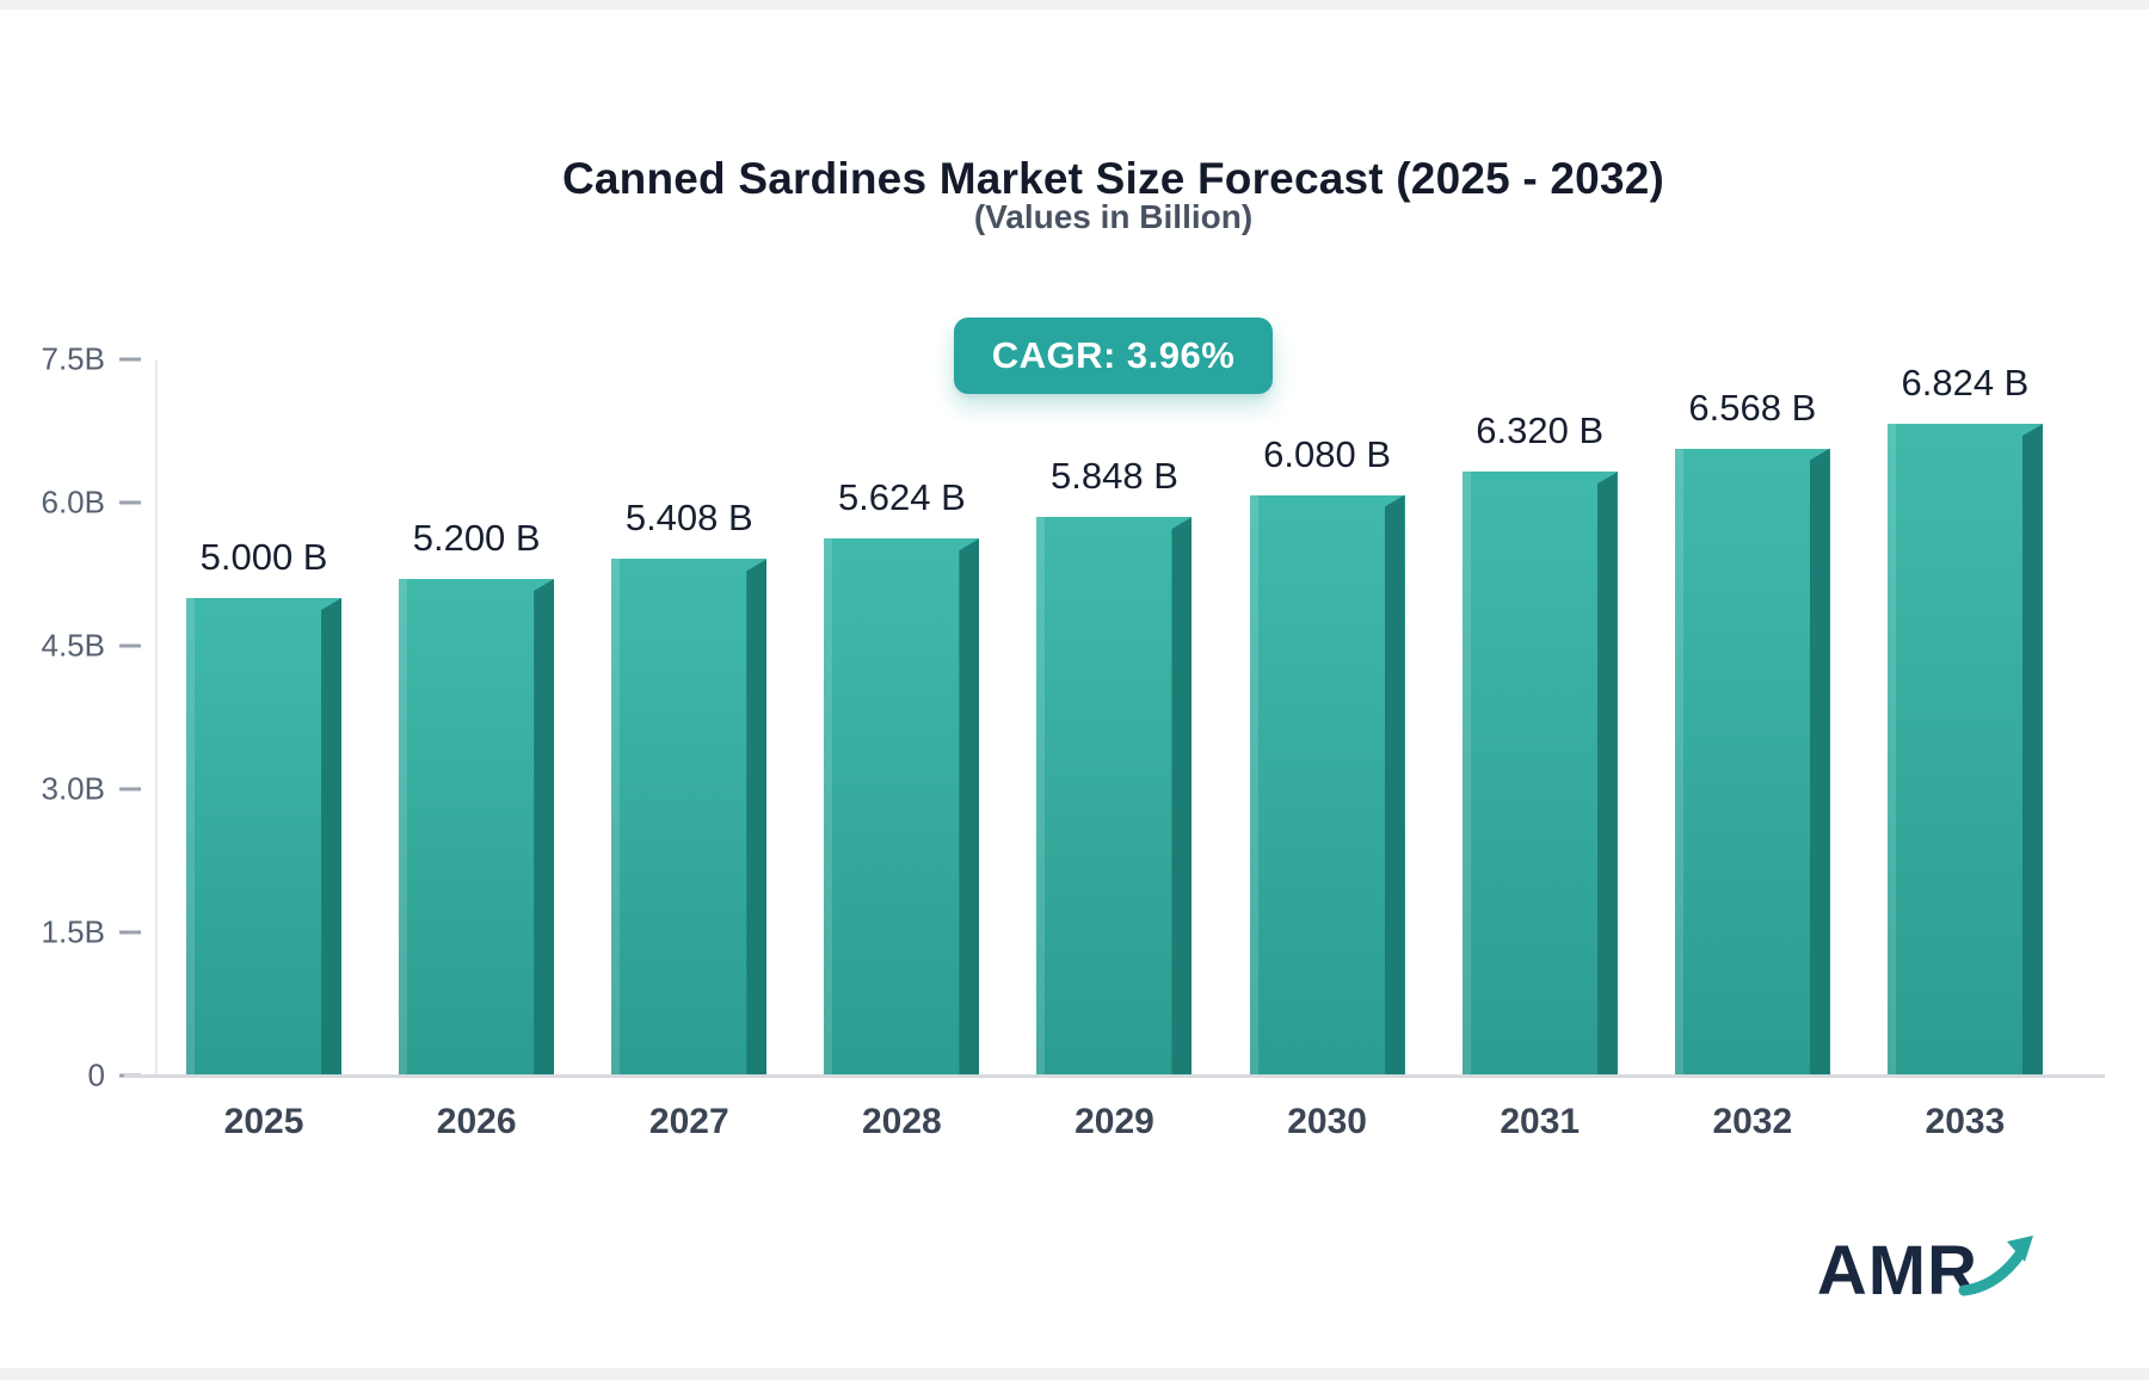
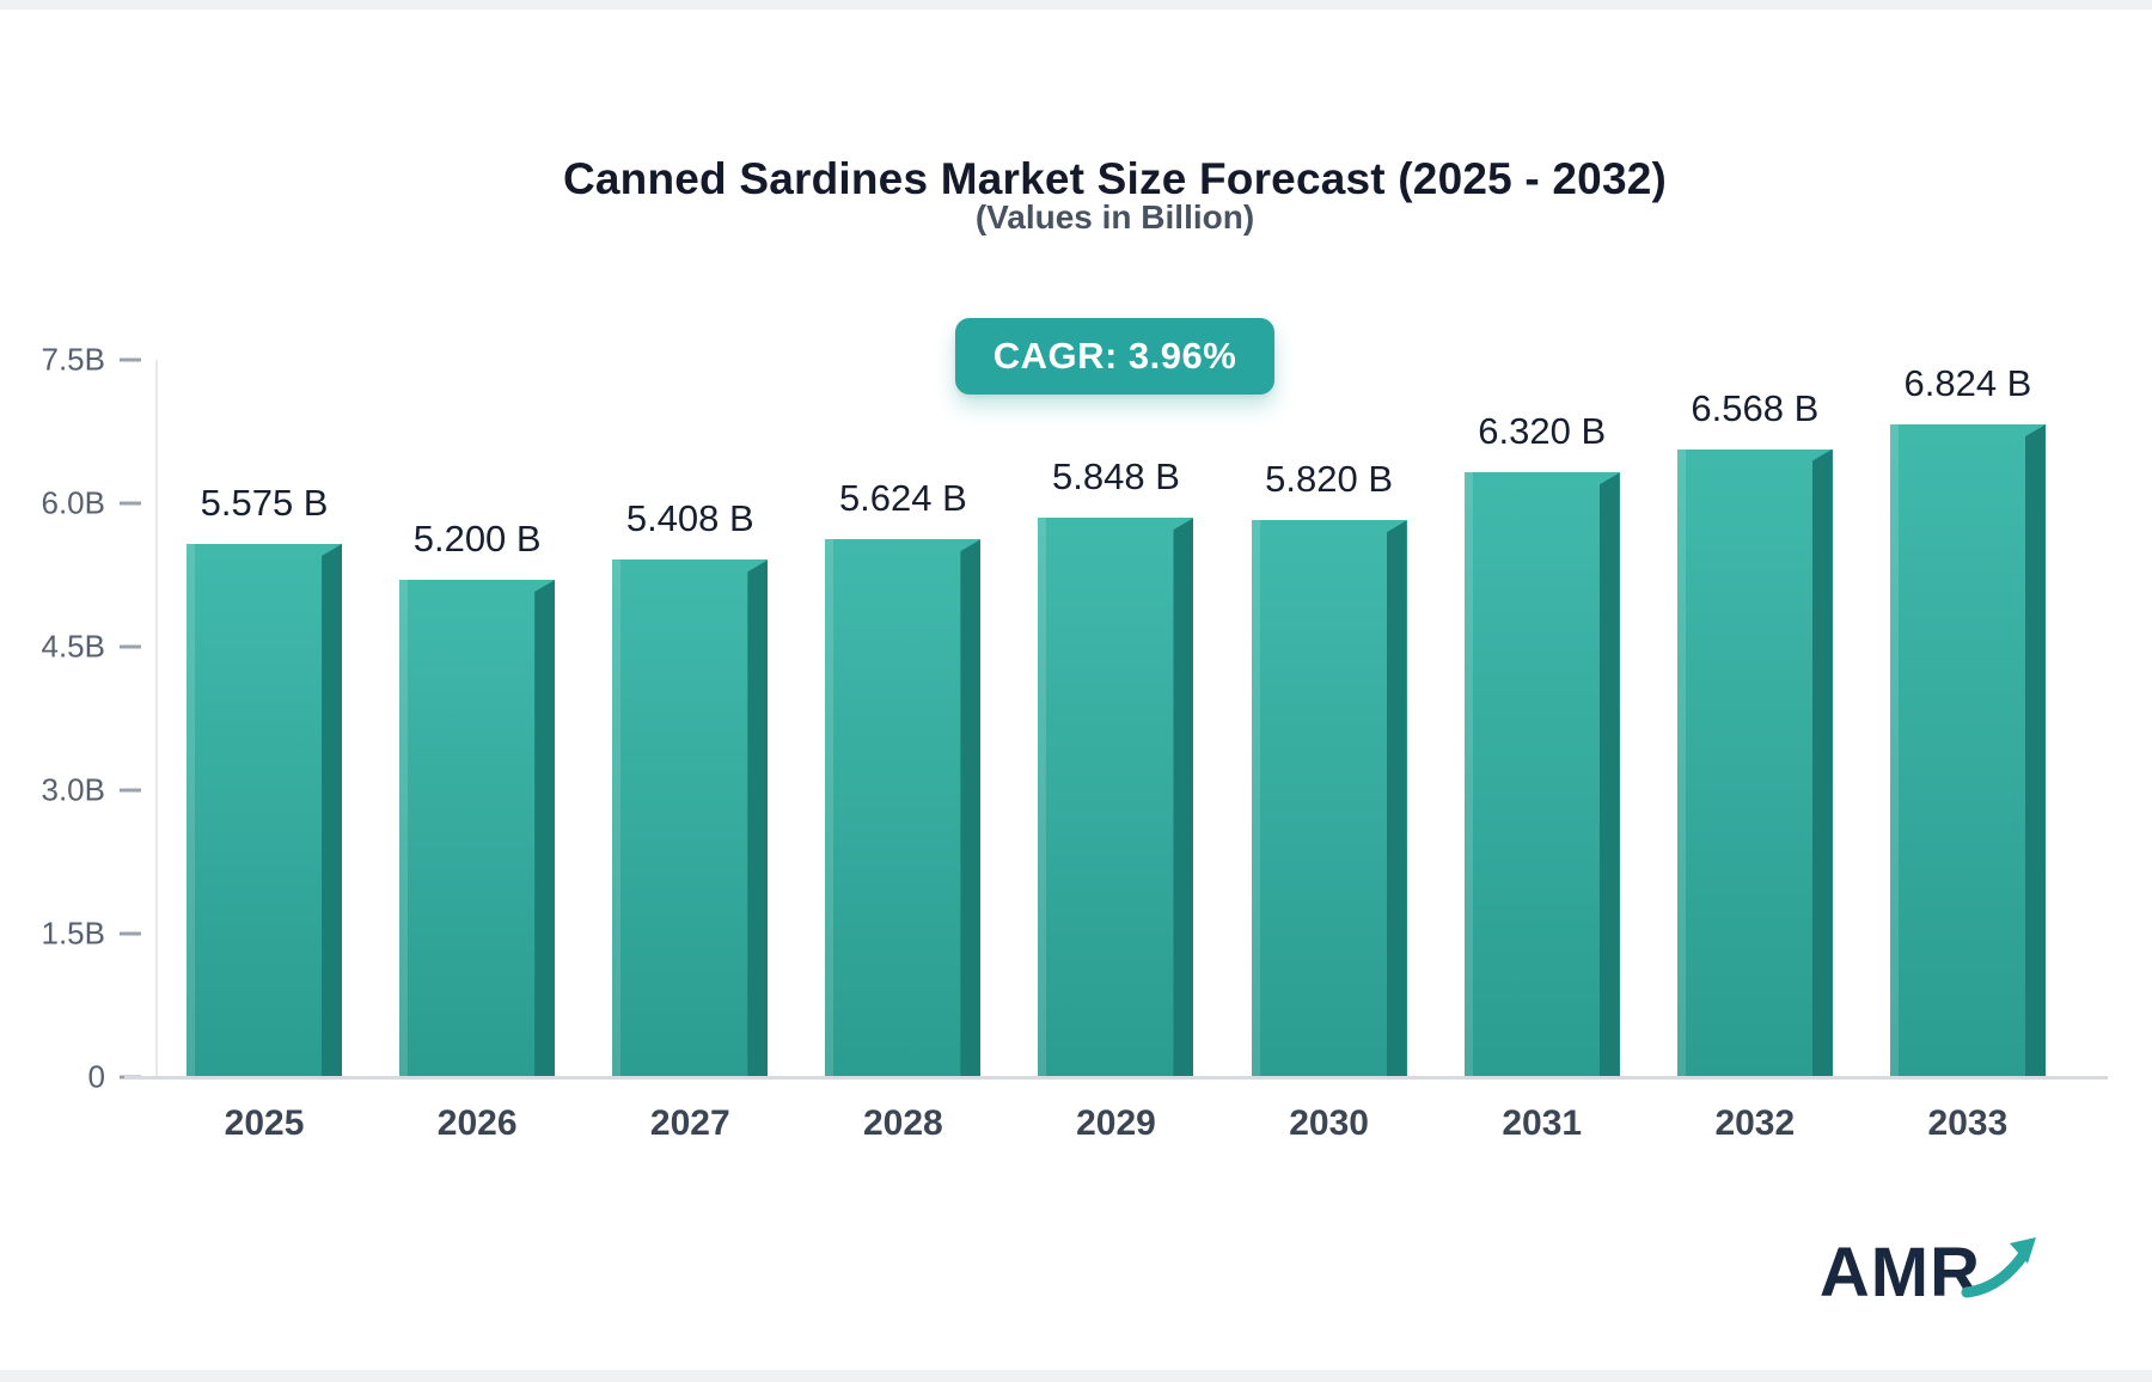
2025: 5.000 -> 5.575
2030: 6.080 -> 5.820
